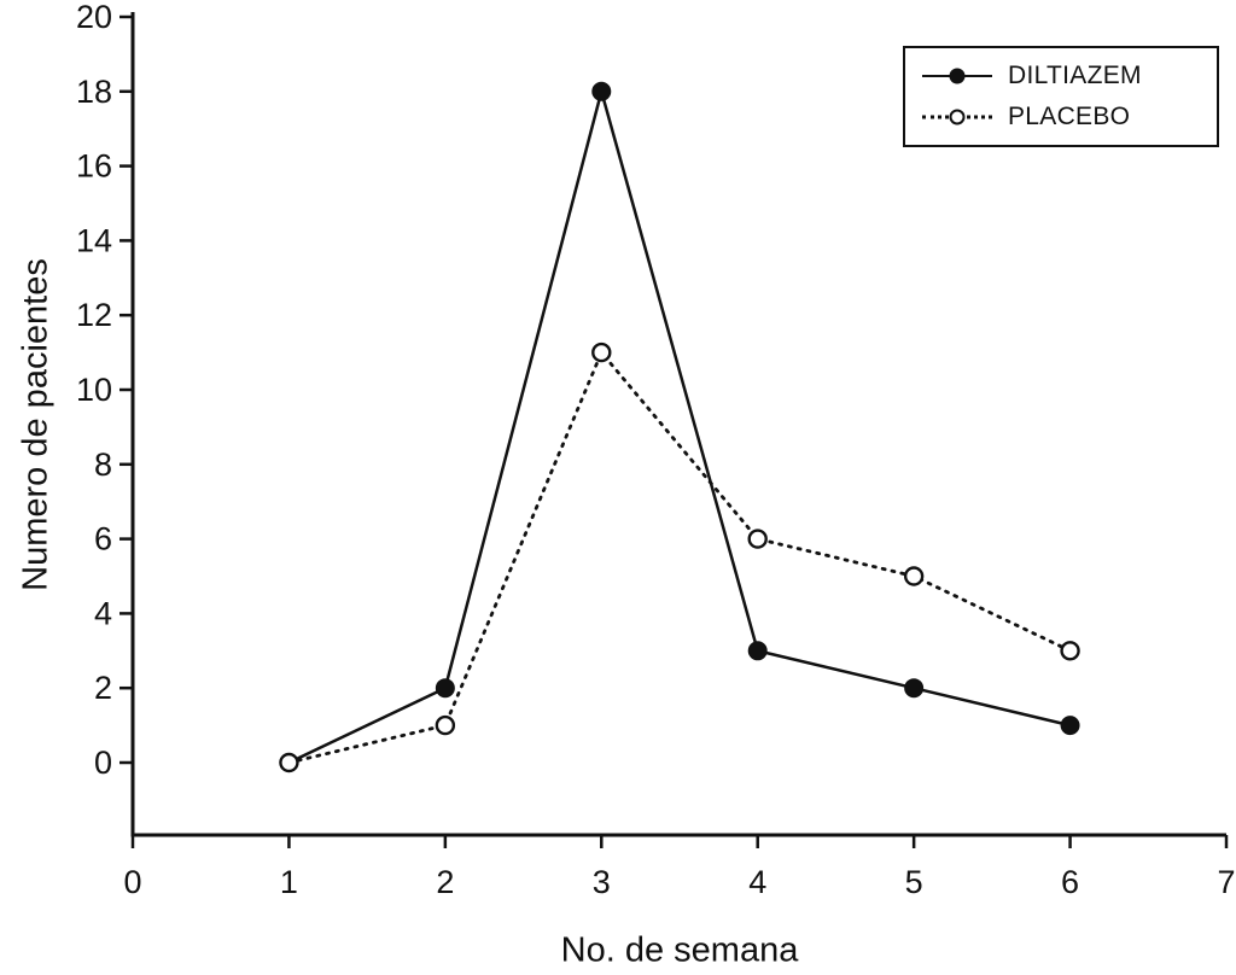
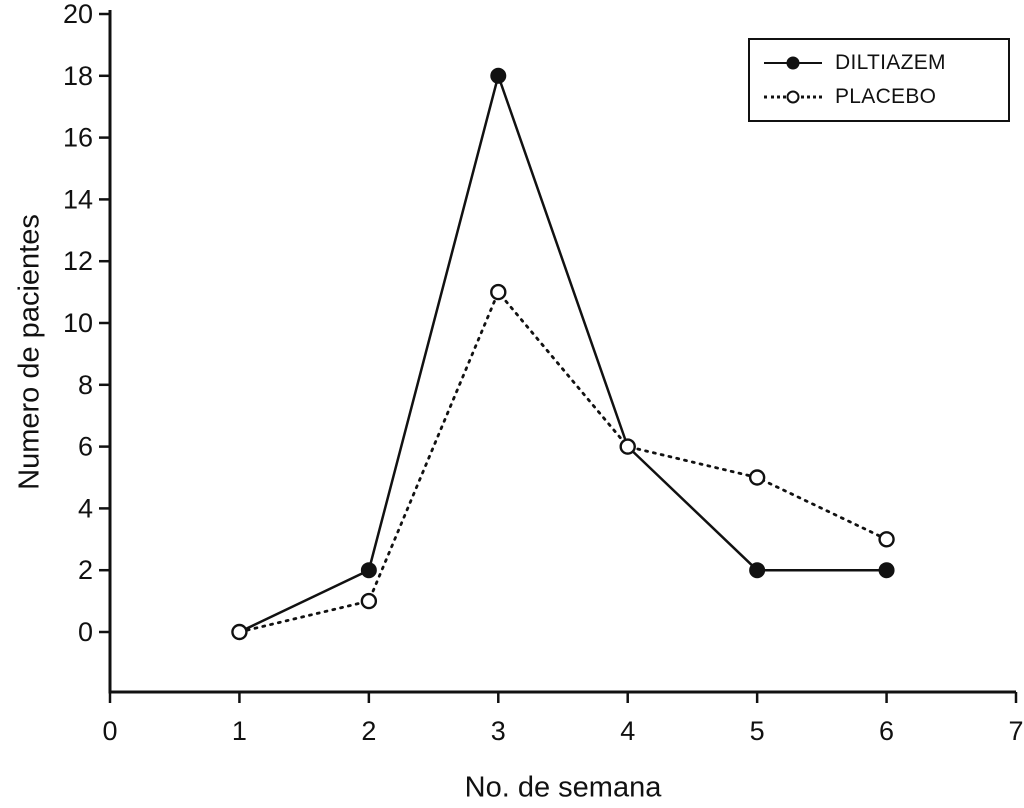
DILTIAZEM/4: 3 -> 6
DILTIAZEM/6: 1 -> 2
